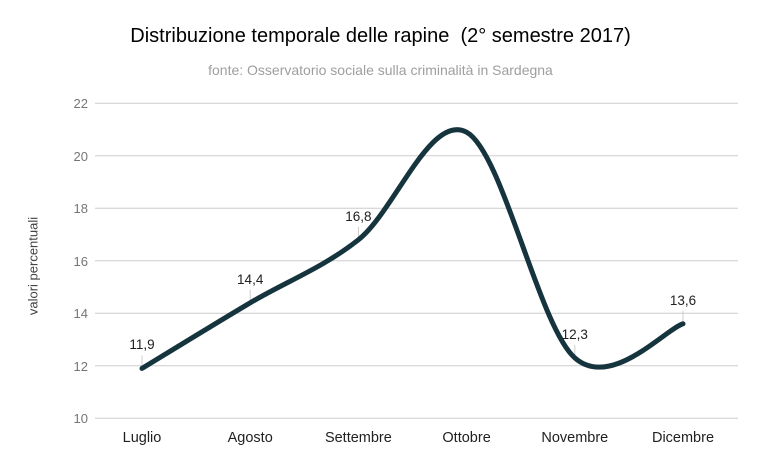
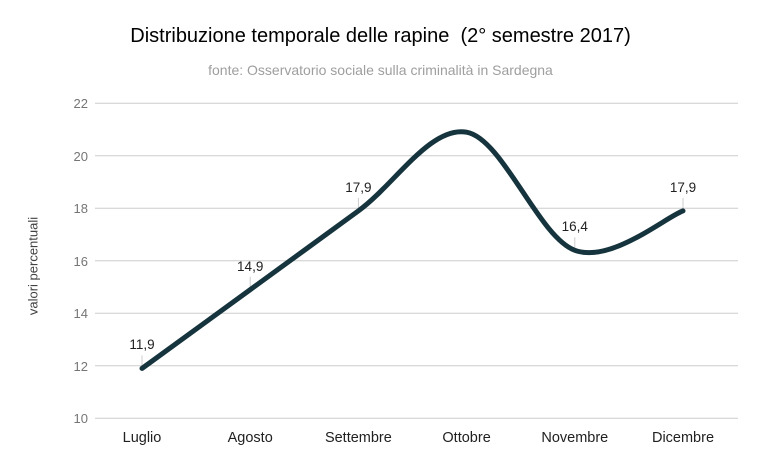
Agosto: 14,4 -> 14,9
Settembre: 16,8 -> 17,9
Novembre: 12,3 -> 16,4
Dicembre: 13,6 -> 17,9
